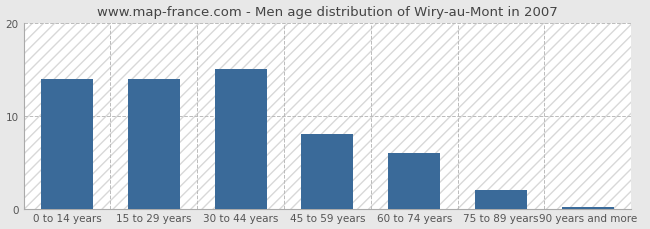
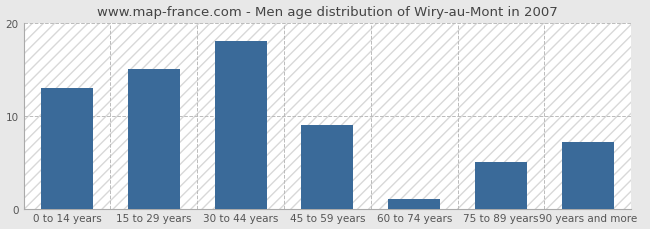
0 to 14 years: 14.0 -> 13.0
15 to 29 years: 14.0 -> 15.0
30 to 44 years: 15.0 -> 18.0
45 to 59 years: 8.0 -> 9.0
60 to 74 years: 6.0 -> 1.0
75 to 89 years: 2.0 -> 5.0
90 years and more: 0.2 -> 7.2
